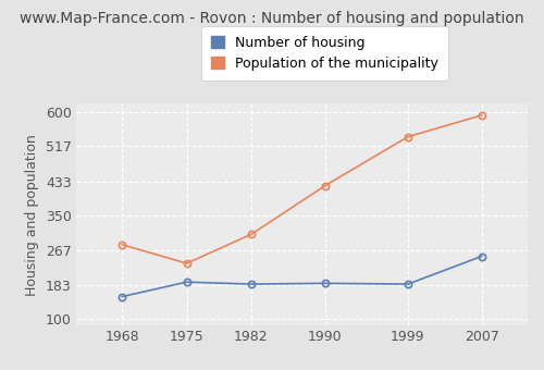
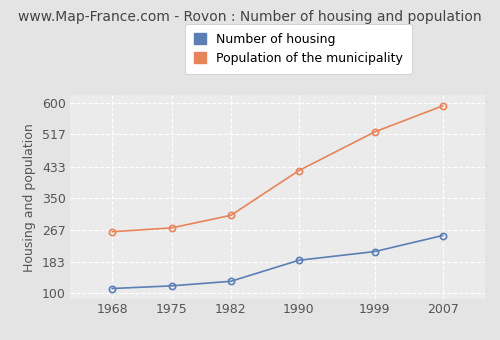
Number of housing/1968: 155 -> 113
Population of the municipality/1968: 280 -> 262
Number of housing/1975: 190 -> 120
Population of the municipality/1975: 235 -> 272
Number of housing/1982: 185 -> 132
Number of housing/1999: 185 -> 210
Population of the municipality/1999: 540 -> 524
